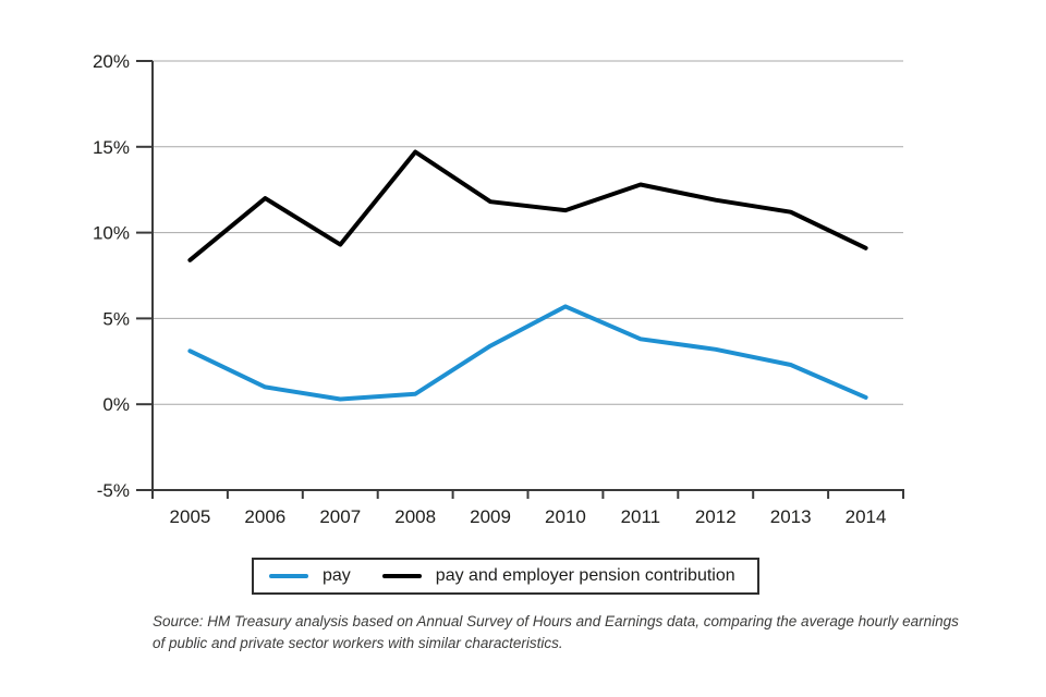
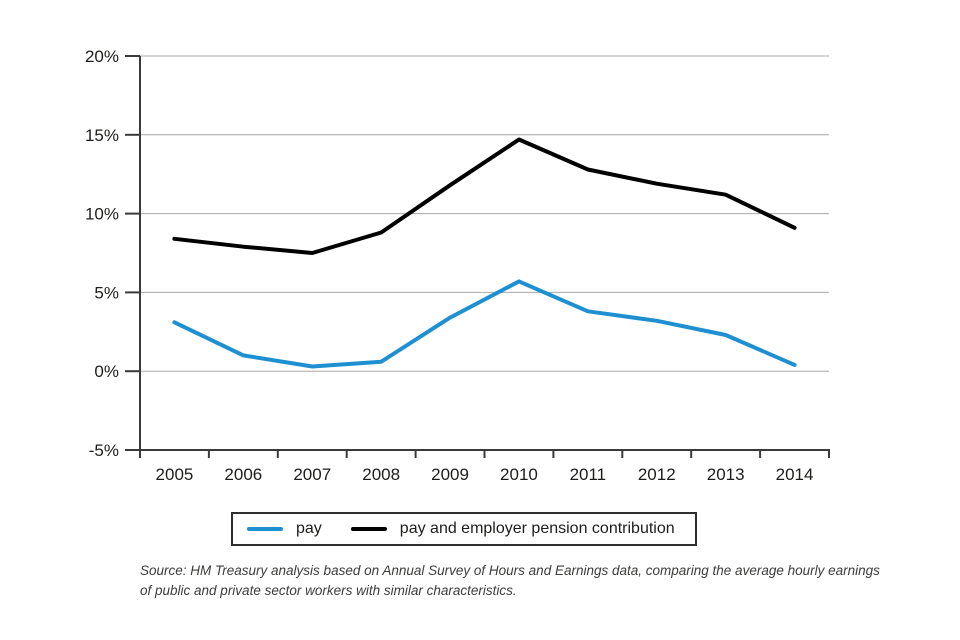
pay and employer pension contribution/2006: 12.0% -> 7.9%
pay and employer pension contribution/2007: 9.3% -> 7.5%
pay and employer pension contribution/2008: 14.7% -> 8.8%
pay and employer pension contribution/2010: 11.3% -> 14.7%
